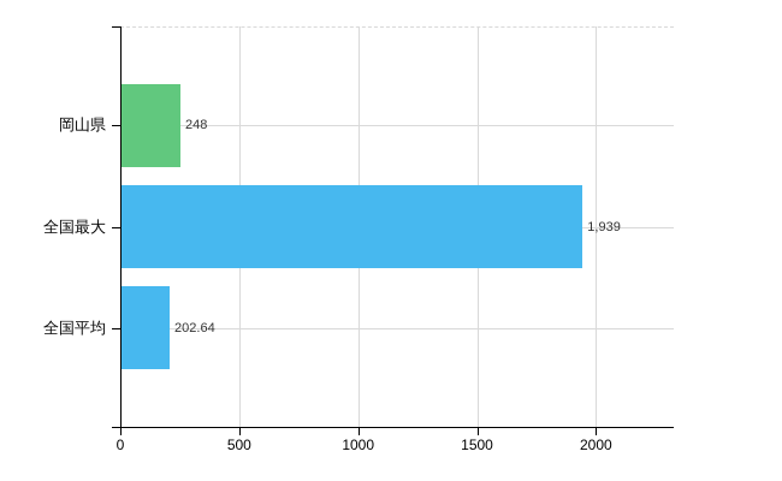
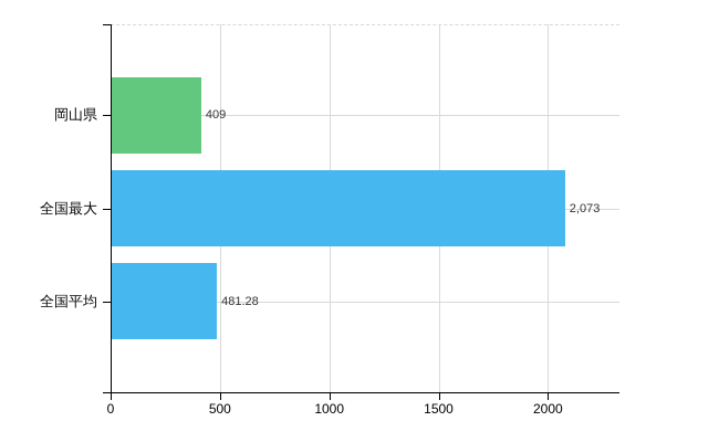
岡山県: 248 -> 409
全国最大: 1,939 -> 2,073
全国平均: 202.64 -> 481.28
